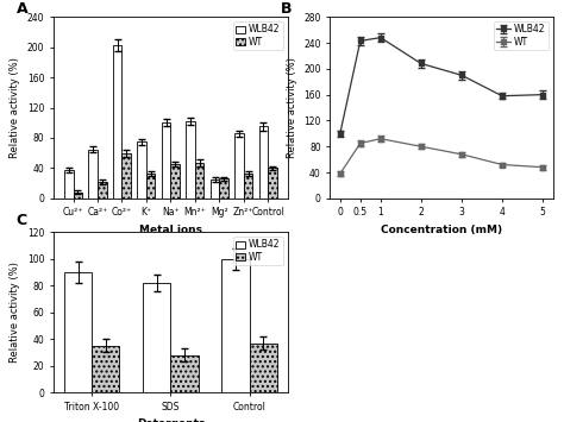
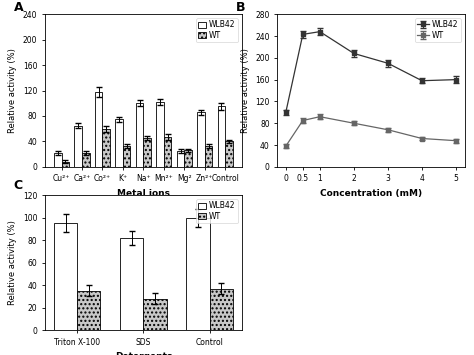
WLB42/Cu²⁺: 38 -> 22
WLB42/Co²⁺: 202 -> 118
WLB42/Triton X-100: 90 -> 95
